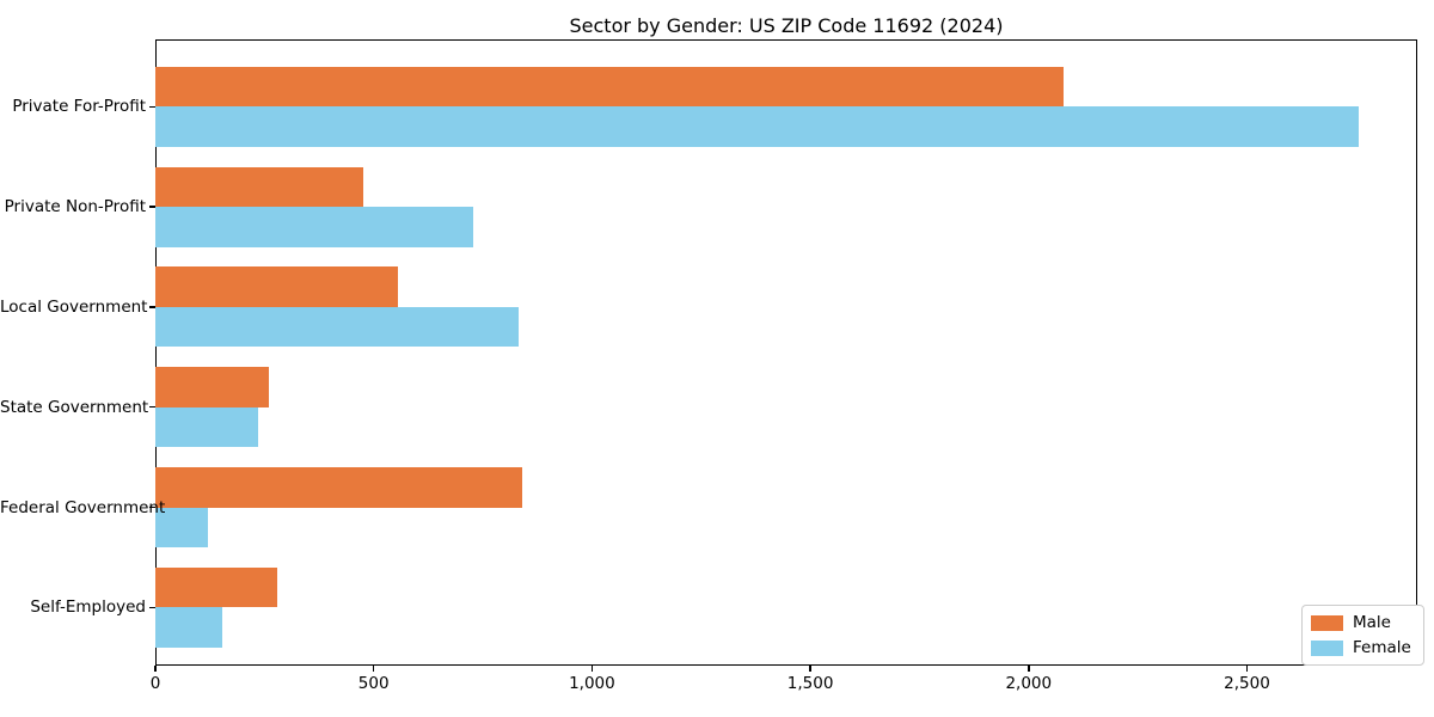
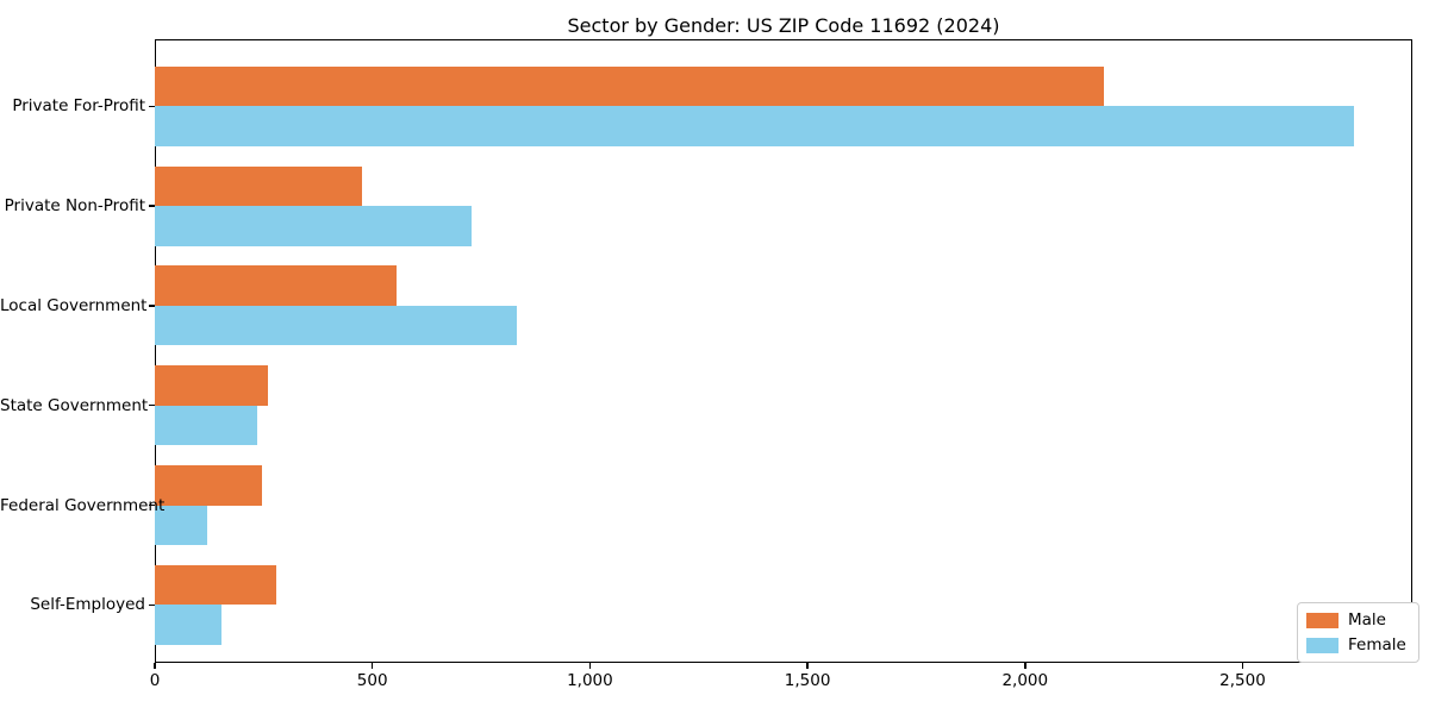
Male/Private For-Profit: 2080 -> 2180
Male/Federal Government: 840 -> 250
